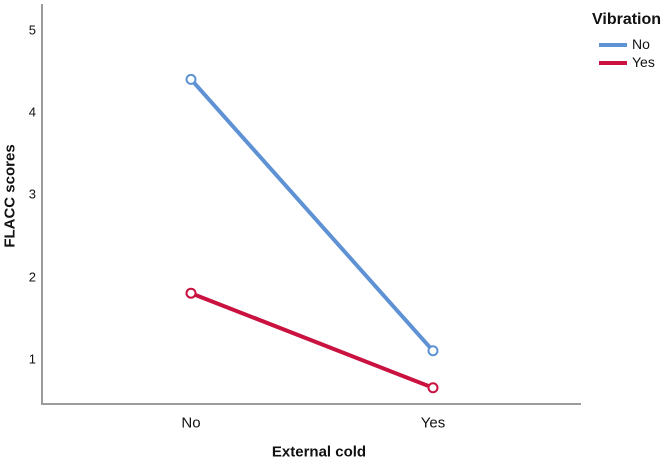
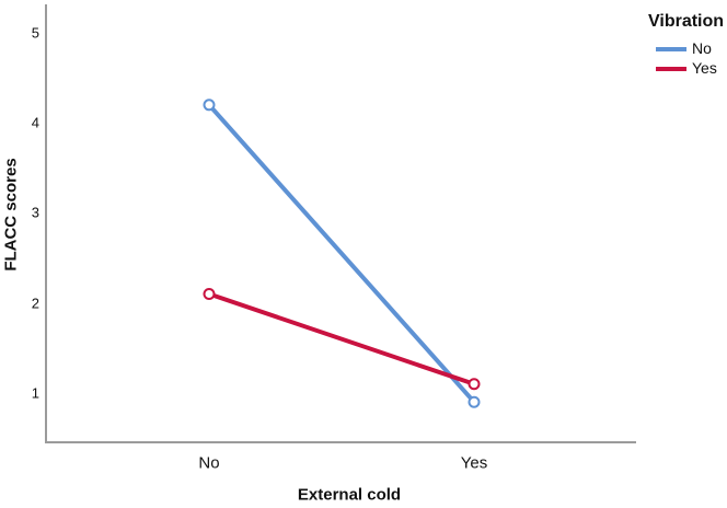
No/No: 4.4 -> 4.2
Yes/No: 1.8 -> 2.1
No/Yes: 1.1 -> 0.9
Yes/Yes: 0.7 -> 1.1
